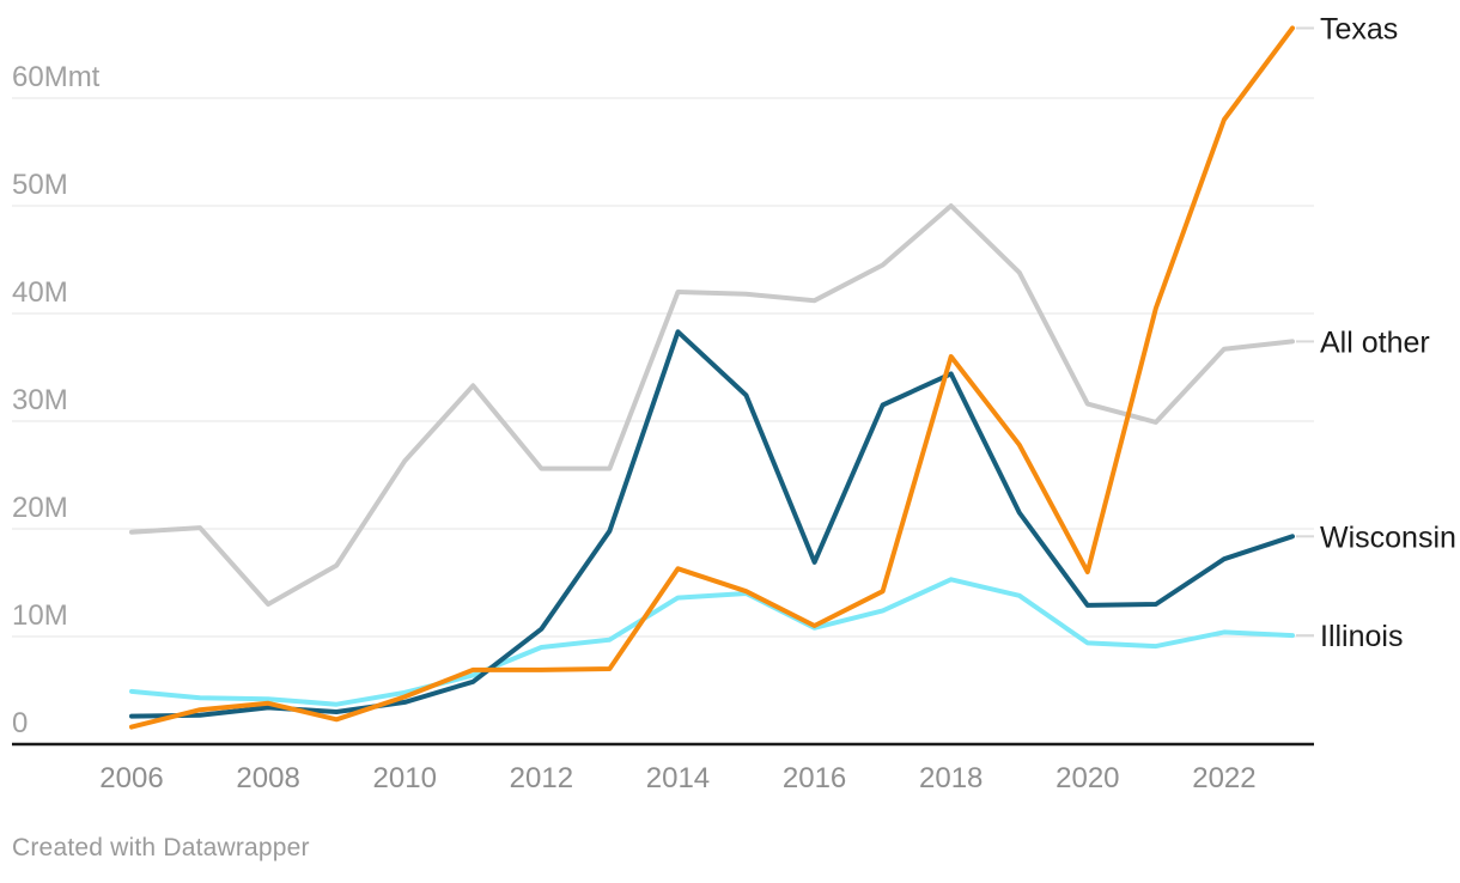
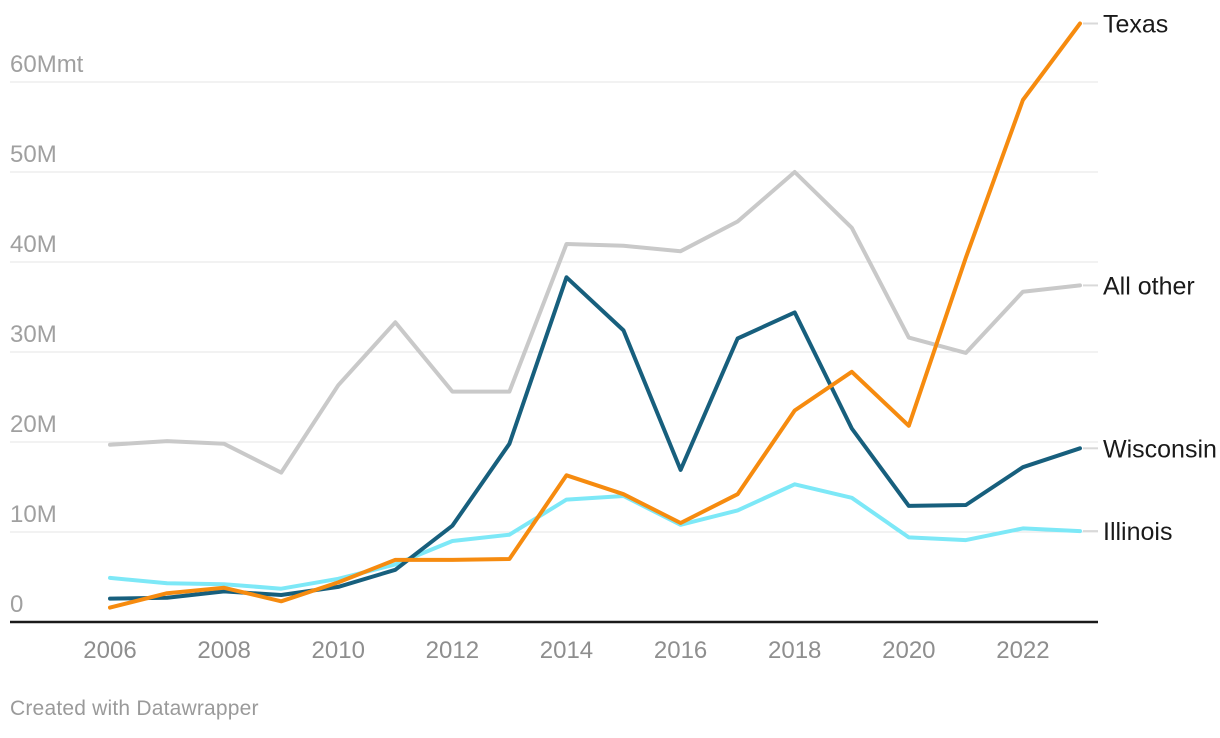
All other/2008: 13M -> 20M
Texas/2018: 36M -> 24M
Texas/2020: 16M -> 22M
